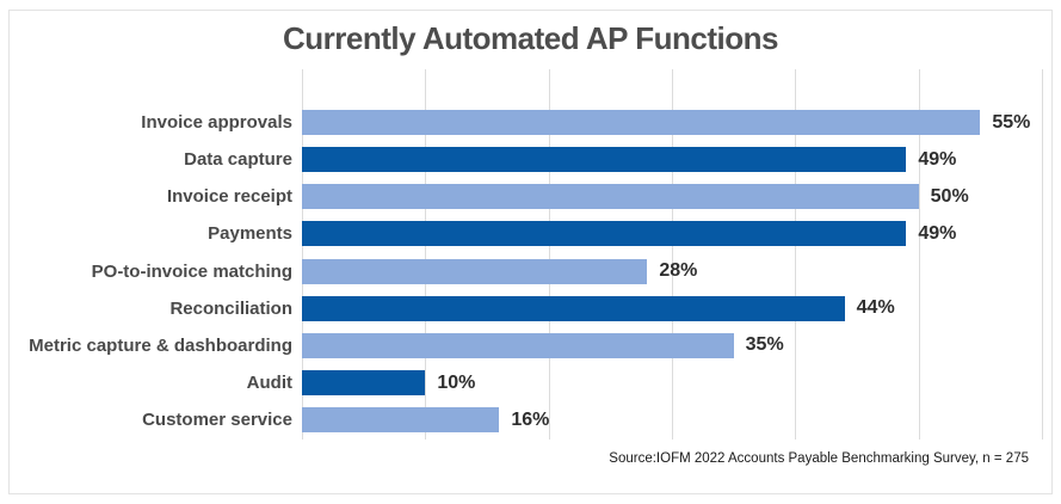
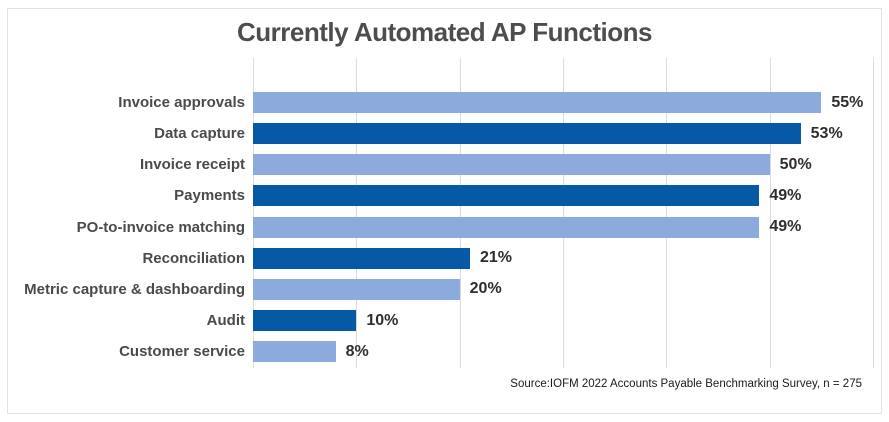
Data capture: 49% -> 53%
PO-to-invoice matching: 28% -> 49%
Reconciliation: 44% -> 21%
Metric capture & dashboarding: 35% -> 20%
Customer service: 16% -> 8%
